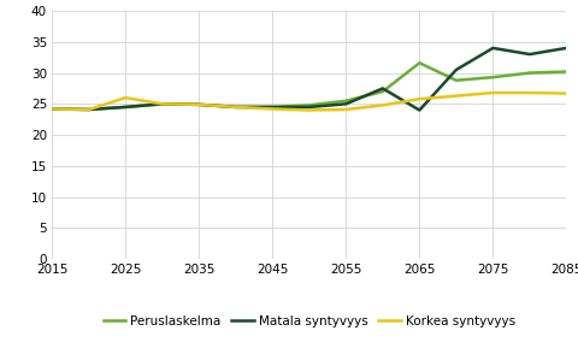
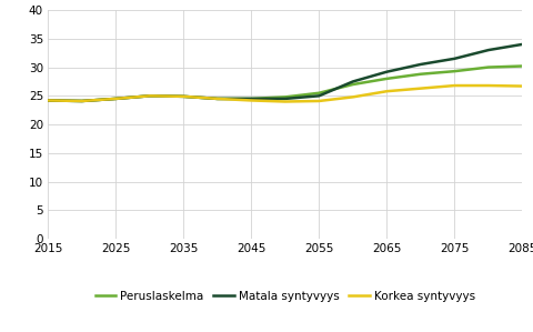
Korkea syntyvyys/2025: 26.0 -> 24.5
Peruslaskelma/2065: 31.6 -> 28.0
Matala syntyvyys/2065: 24.0 -> 29.2
Matala syntyvyys/2075: 34.0 -> 31.5
